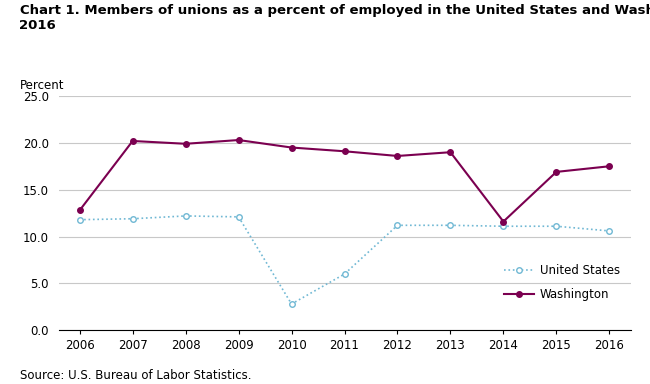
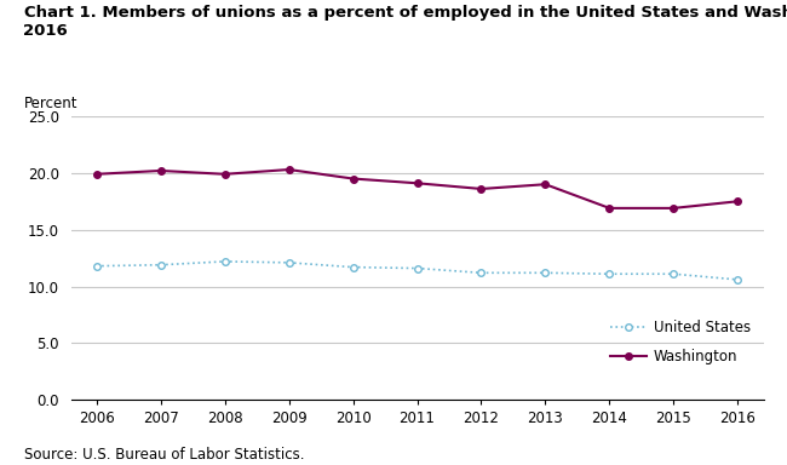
Washington/2006: 12.8 -> 19.9
United States/2010: 2.8 -> 11.7
United States/2011: 6.0 -> 11.6
Washington/2014: 11.6 -> 16.9
